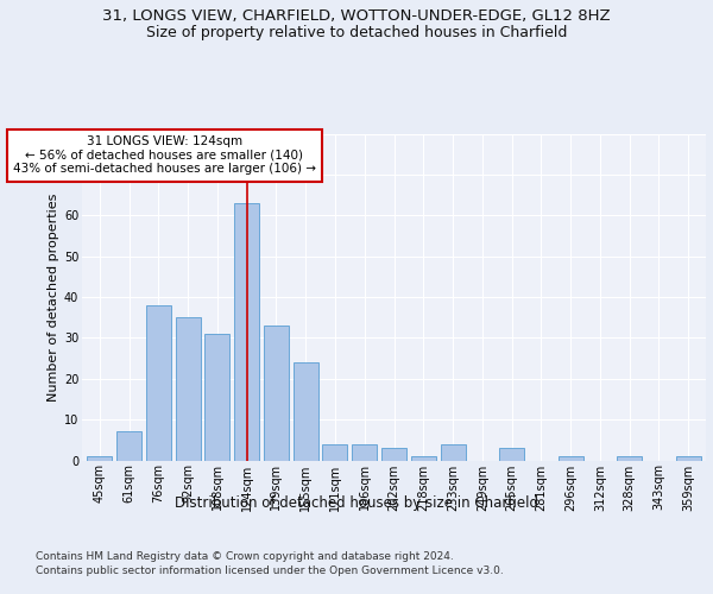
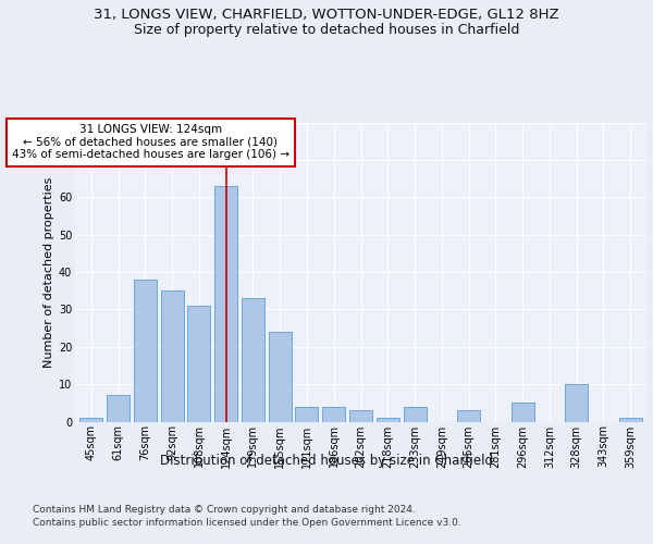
296sqm: 1 -> 5
328sqm: 1 -> 10
